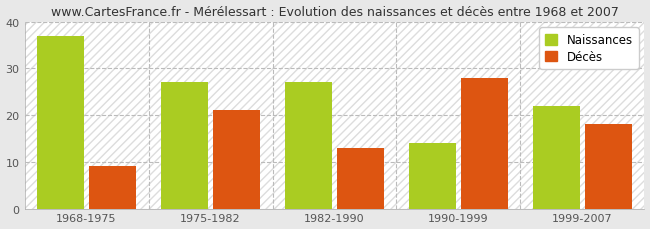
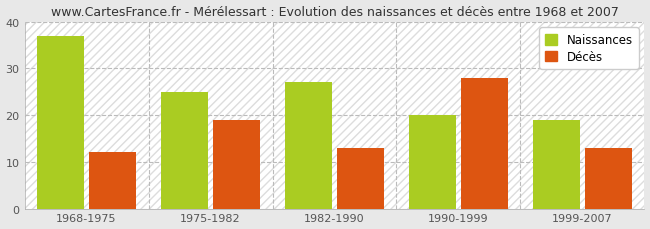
Décès/1968-1975: 9 -> 12
Naissances/1975-1982: 27 -> 25
Décès/1975-1982: 21 -> 19
Naissances/1990-1999: 14 -> 20
Naissances/1999-2007: 22 -> 19
Décès/1999-2007: 18 -> 13
